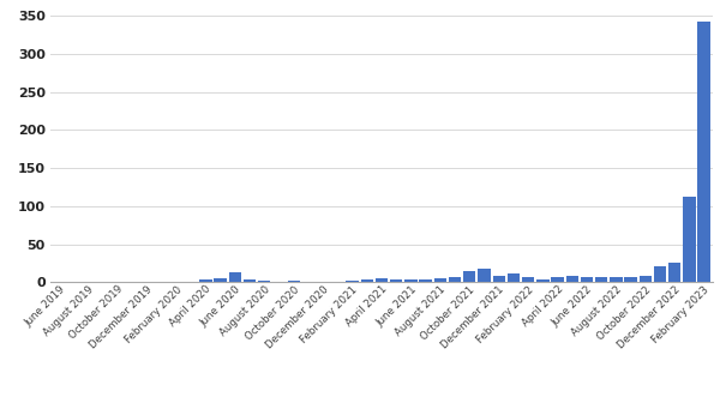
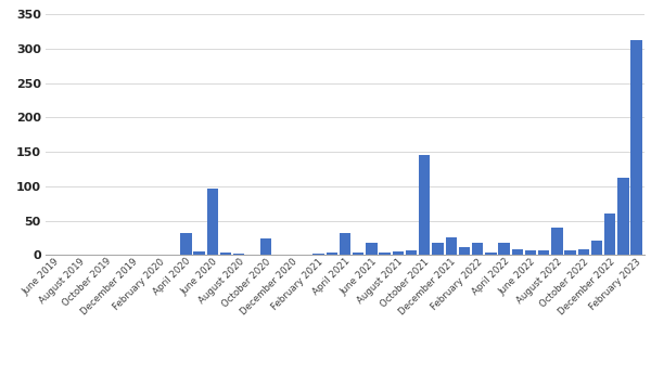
April 2020: 4 -> 32
June 2020: 13 -> 96
October 2020: 2 -> 24
April 2021: 5 -> 32
June 2021: 4 -> 18
October 2021: 15 -> 146
December 2021: 8 -> 26
February 2022: 6 -> 18
April 2022: 7 -> 18
August 2022: 7 -> 40
December 2022: 26 -> 60
February 2023: 342 -> 312
